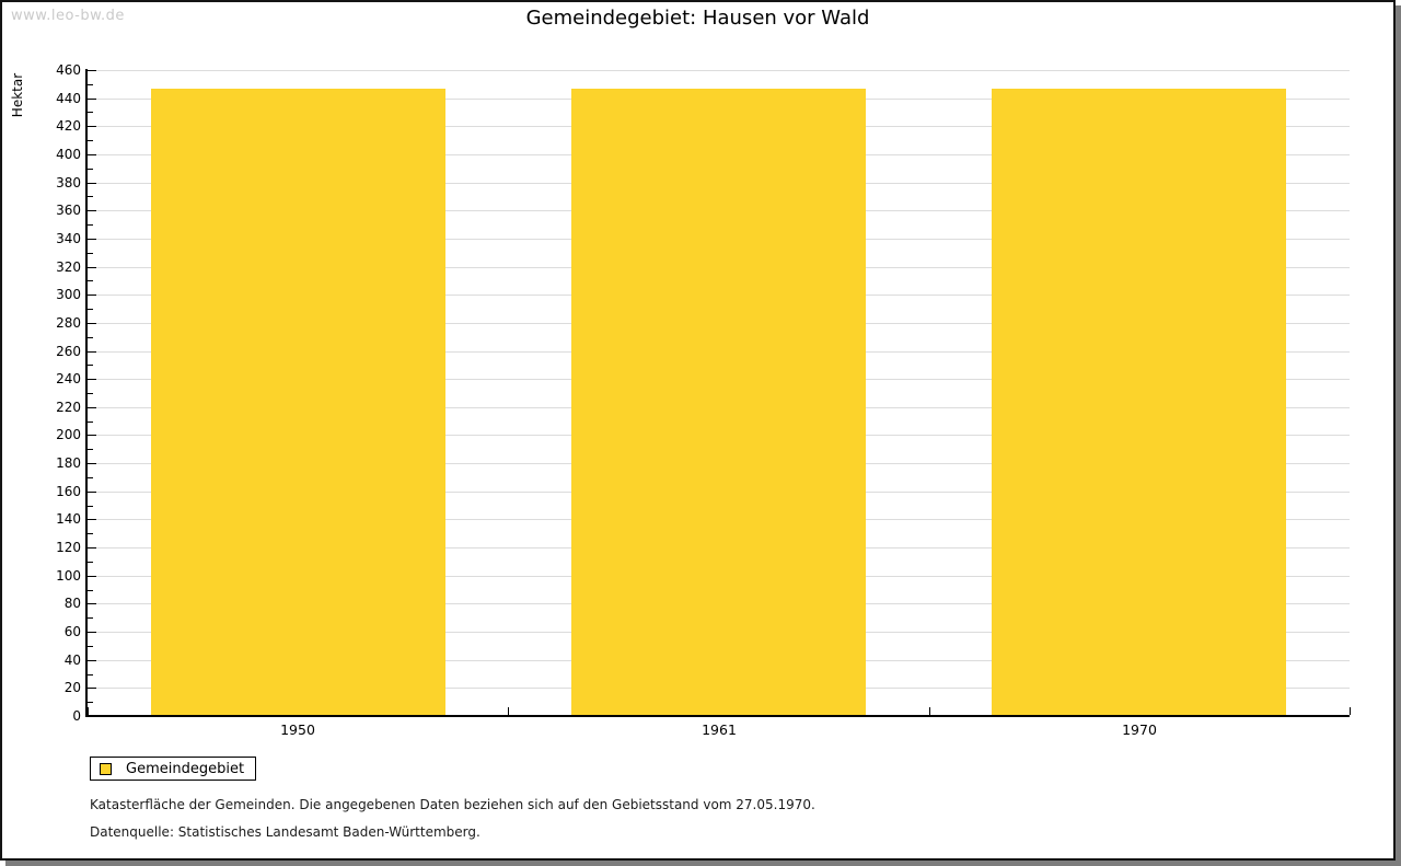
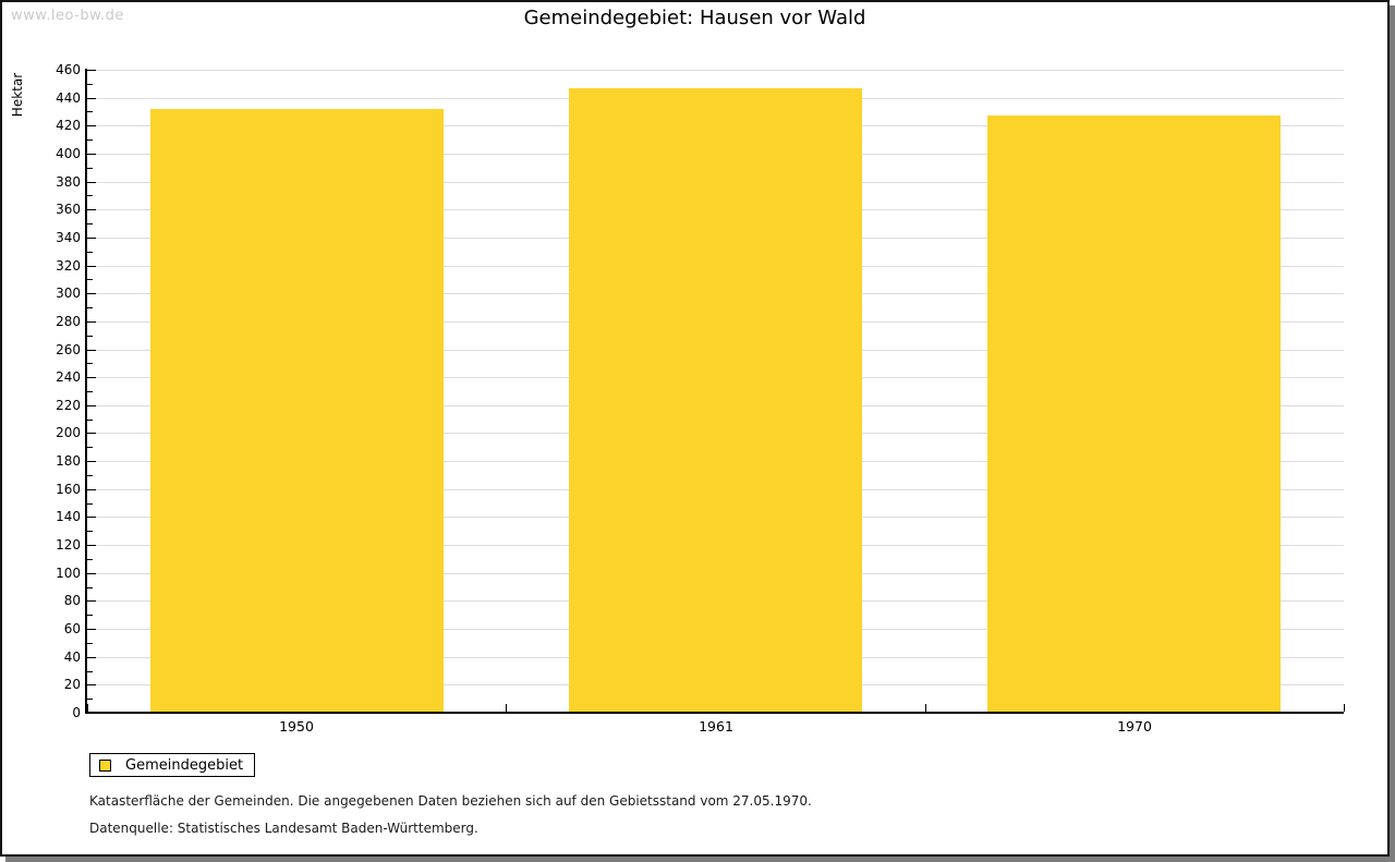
1950: 447 -> 432
1970: 447 -> 427
